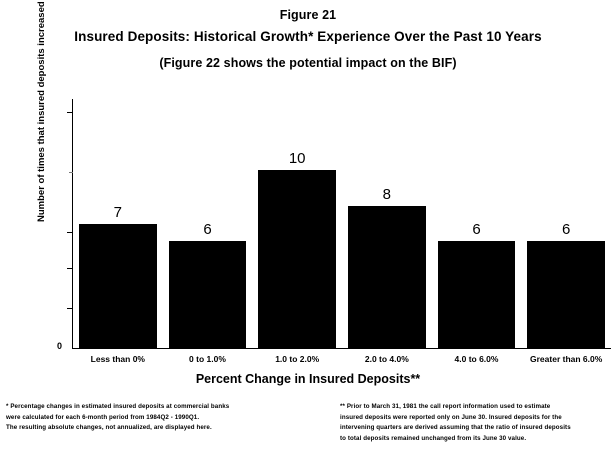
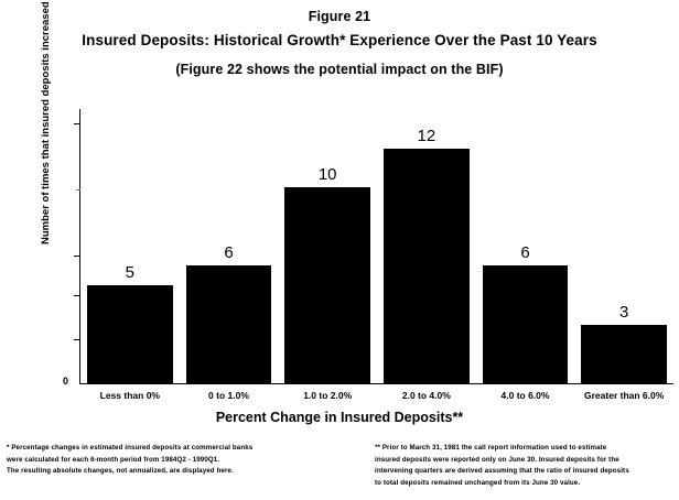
Less than 0%: 7 -> 5
2.0 to 4.0%: 8 -> 12
Greater than 6.0%: 6 -> 3
